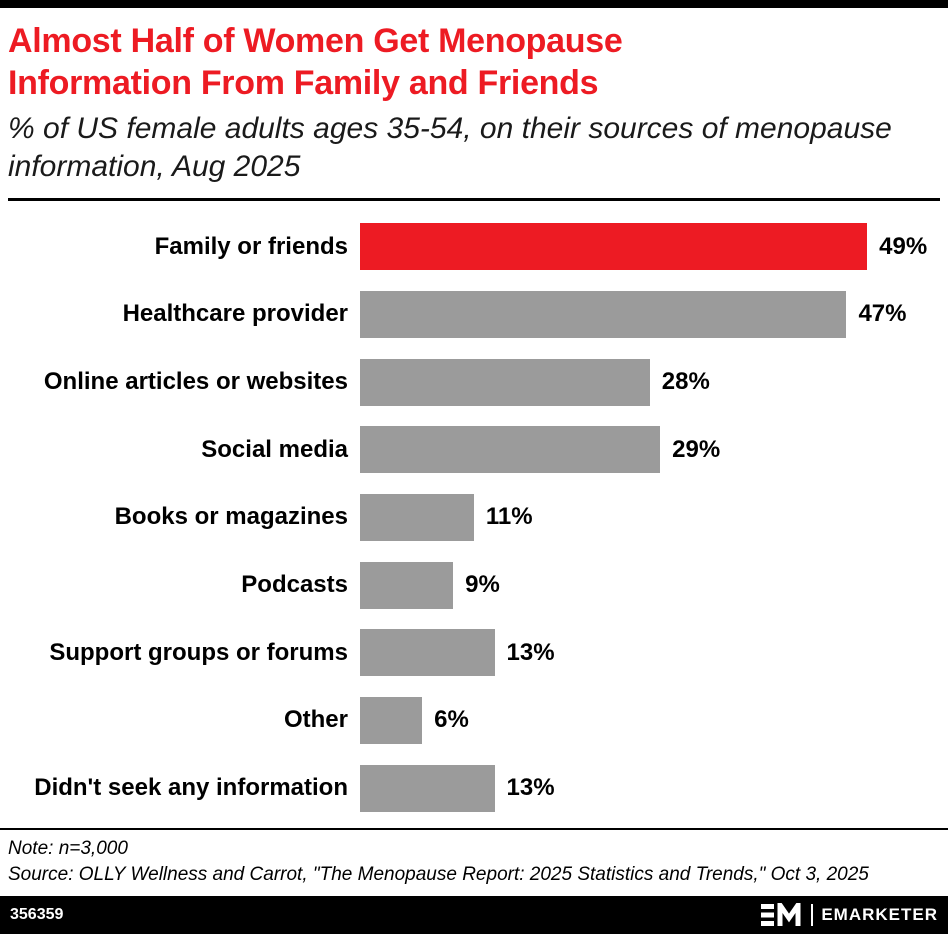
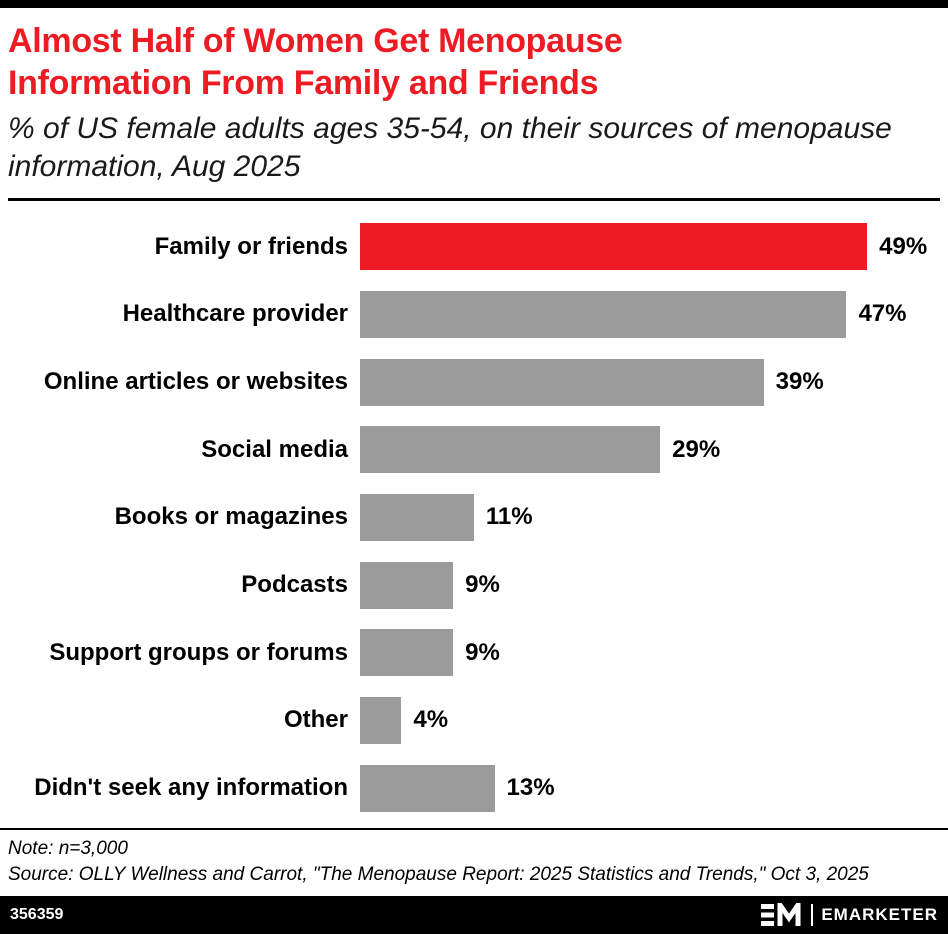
Online articles or websites: 28% -> 39%
Support groups or forums: 13% -> 9%
Other: 6% -> 4%
